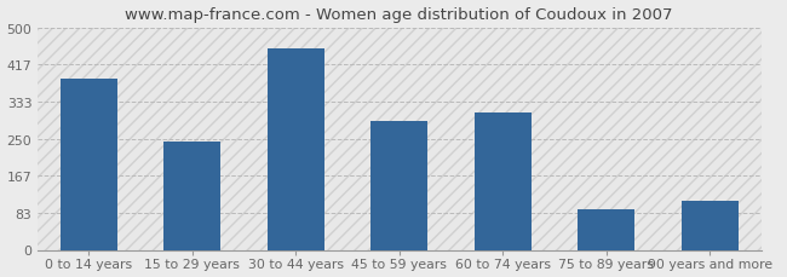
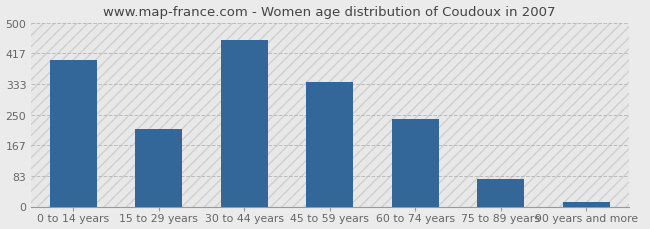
0 to 14 years: 385 -> 400
15 to 29 years: 245 -> 210
45 to 59 years: 290 -> 338
60 to 74 years: 310 -> 238
75 to 89 years: 90 -> 74
90 years and more: 110 -> 13
